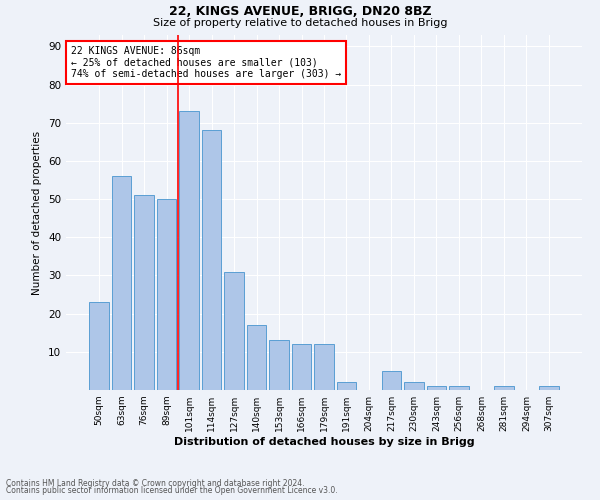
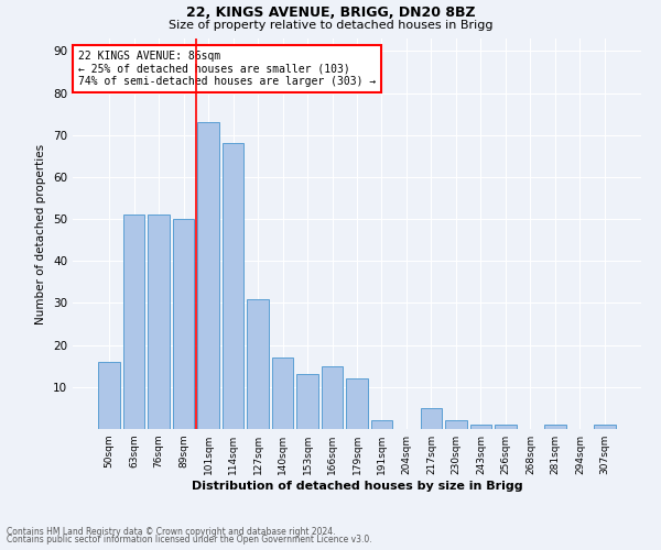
50sqm: 23 -> 16
63sqm: 56 -> 51
166sqm: 12 -> 15
